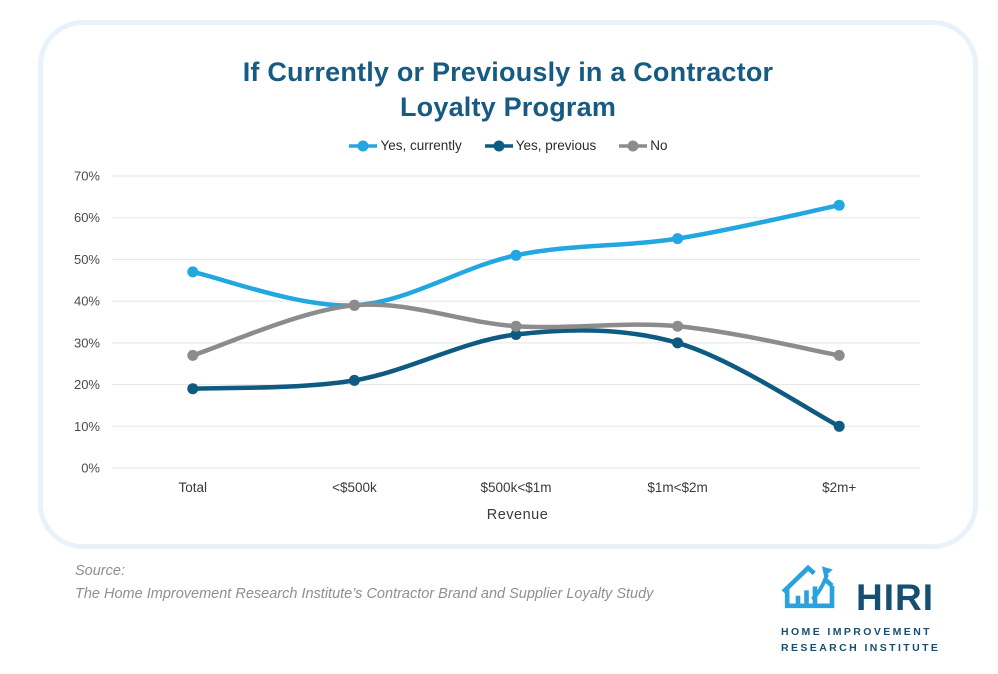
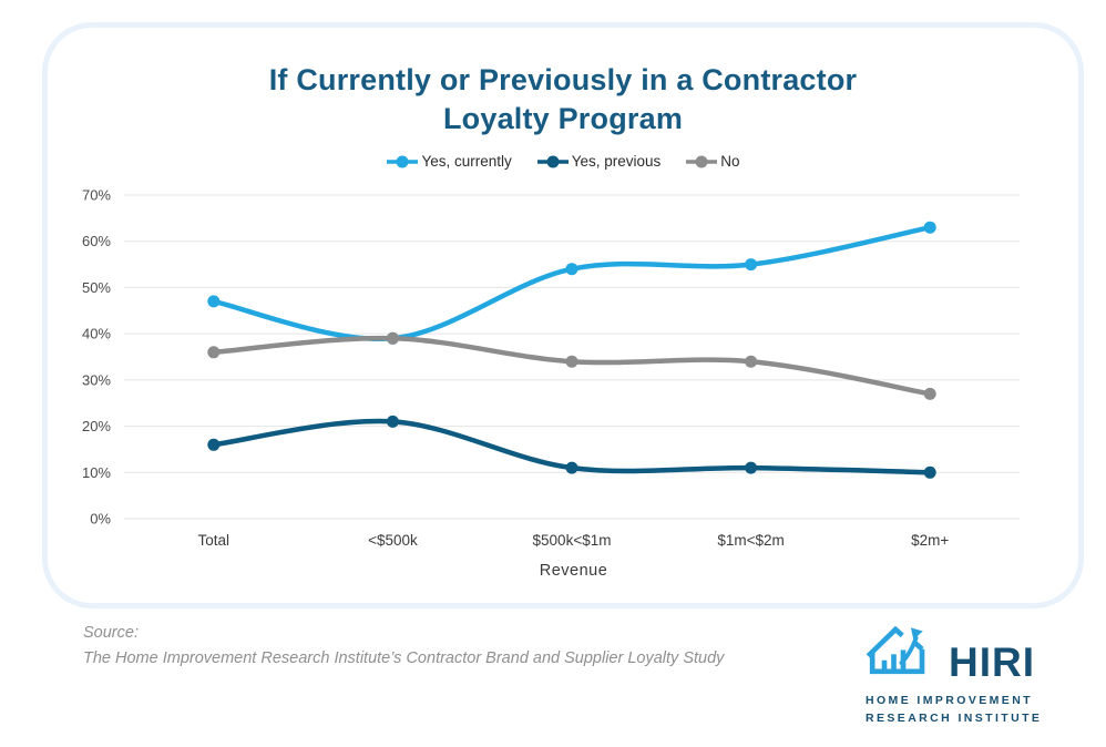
Yes, previous/Total: 19% -> 16%
No/Total: 27% -> 36%
Yes, currently/$500k<$1m: 51% -> 54%
Yes, previous/$500k<$1m: 32% -> 11%
Yes, previous/$1m<$2m: 30% -> 11%
